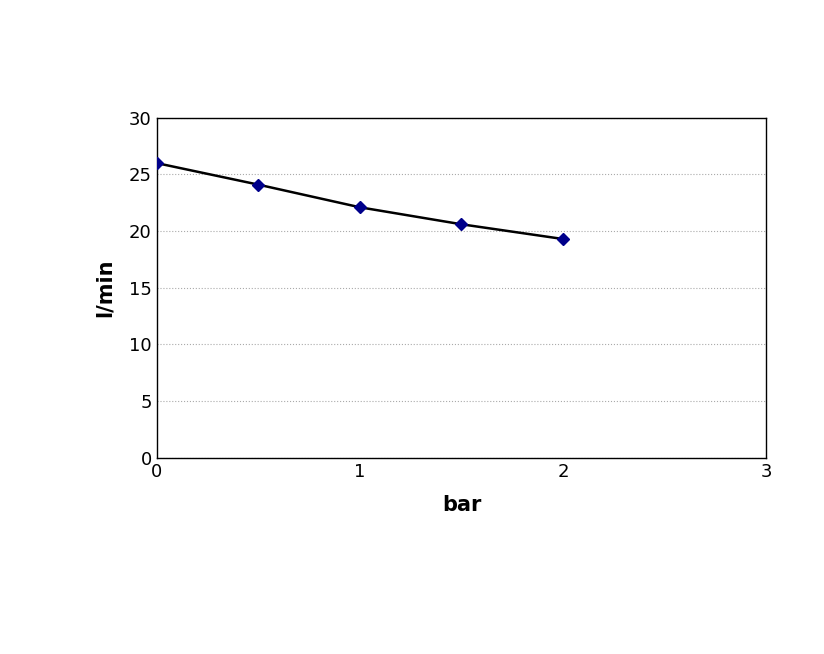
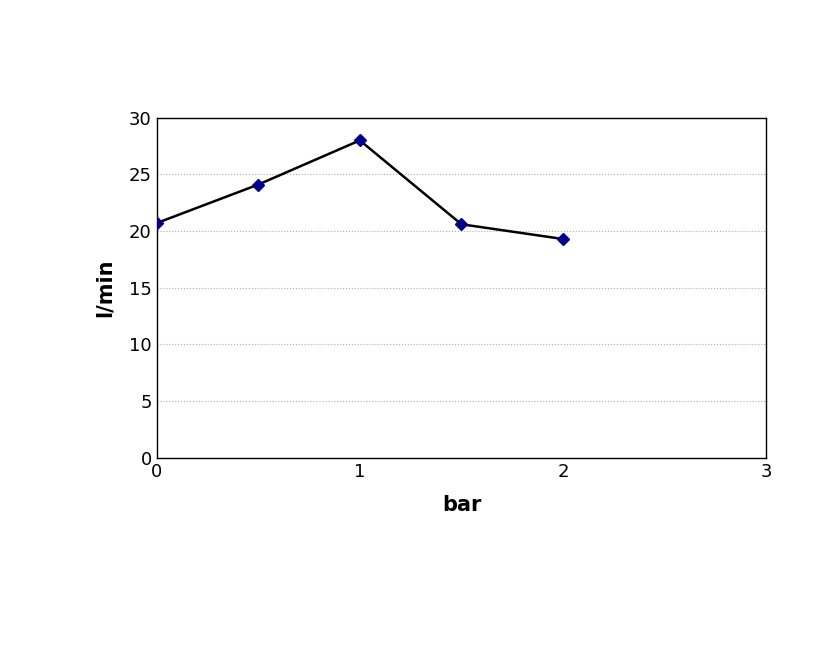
0: 26.0 -> 20.7
1: 22.1 -> 28.0
